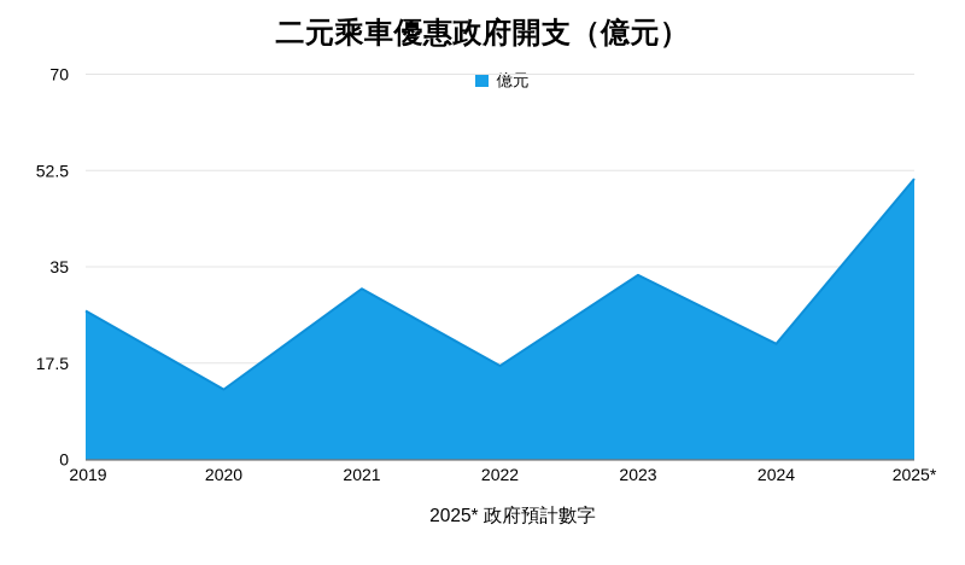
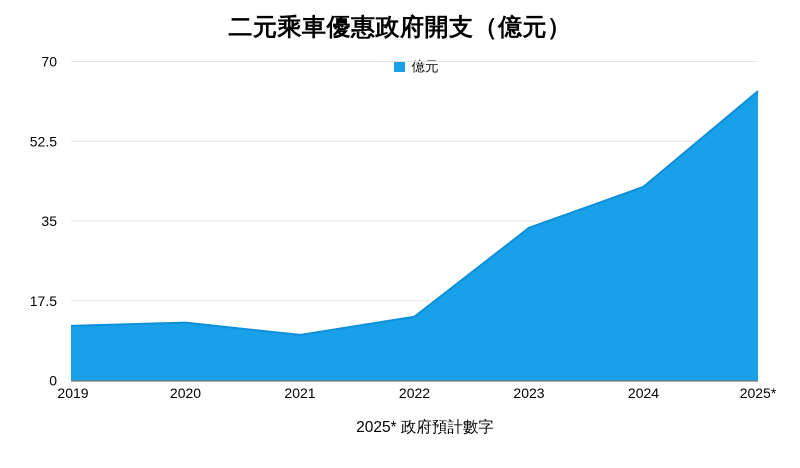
2019: 27 -> 12
2021: 31 -> 10
2022: 17 -> 14
2024: 21 -> 42
2025*: 51 -> 64
